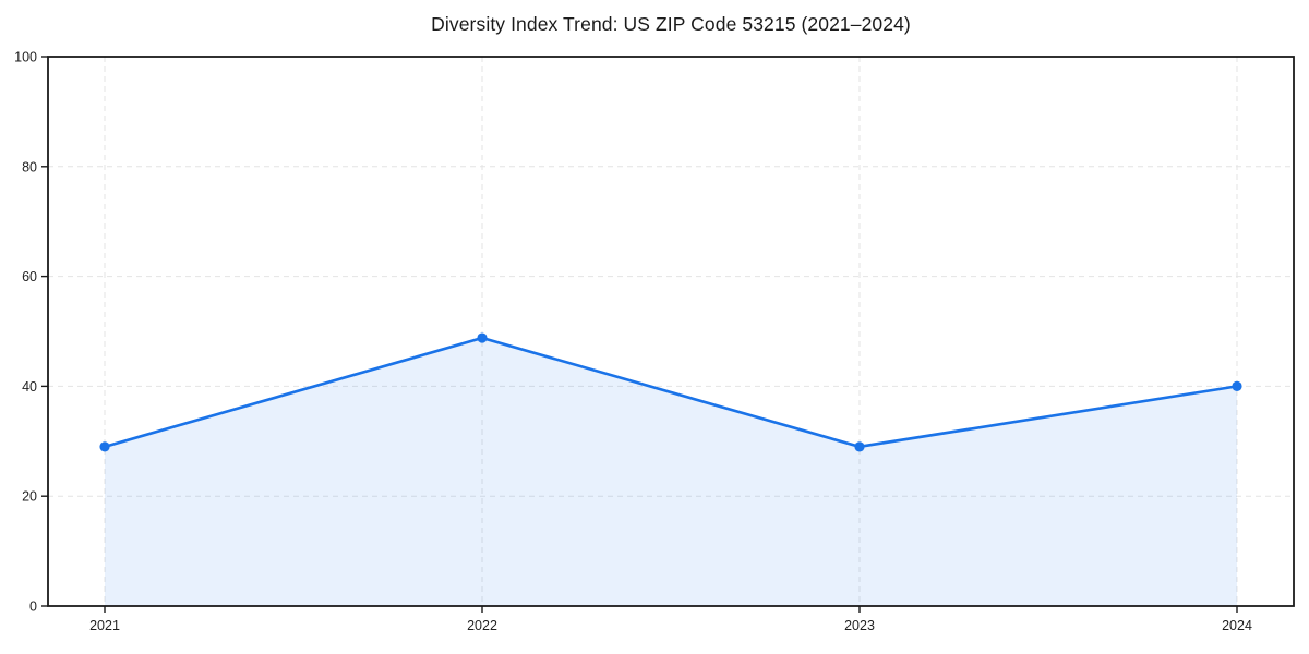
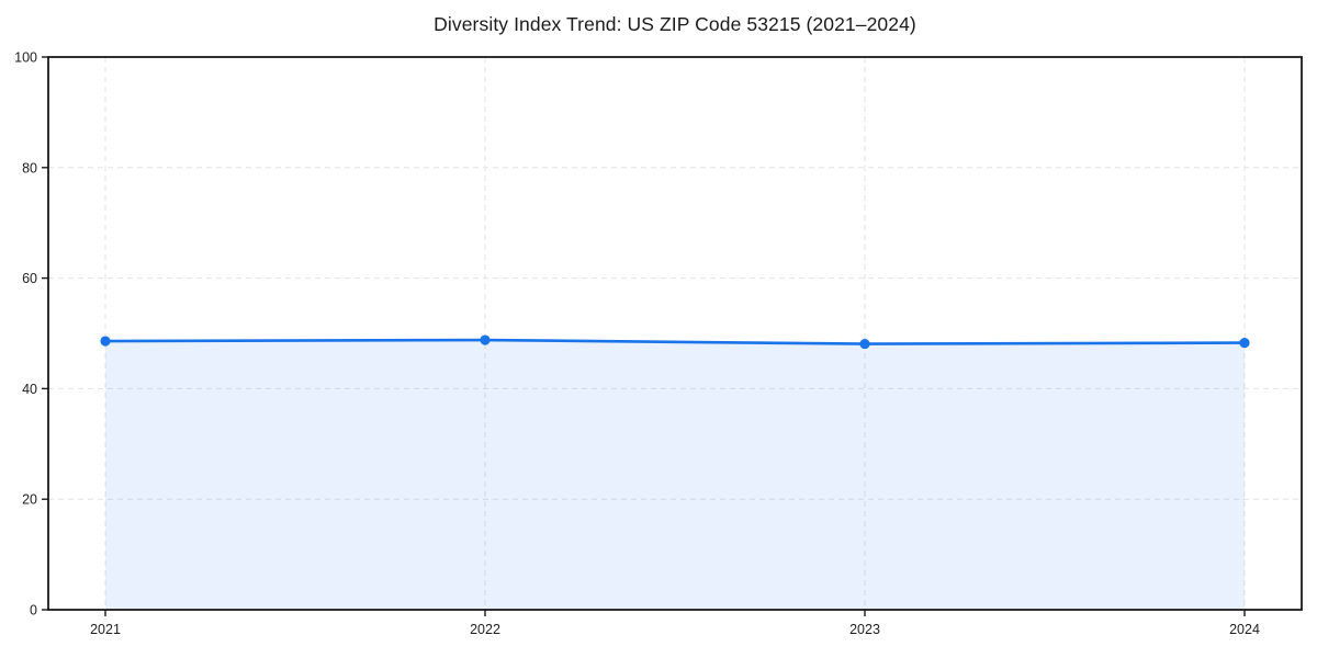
2021: 29 -> 49
2023: 29 -> 48
2024: 40 -> 48
